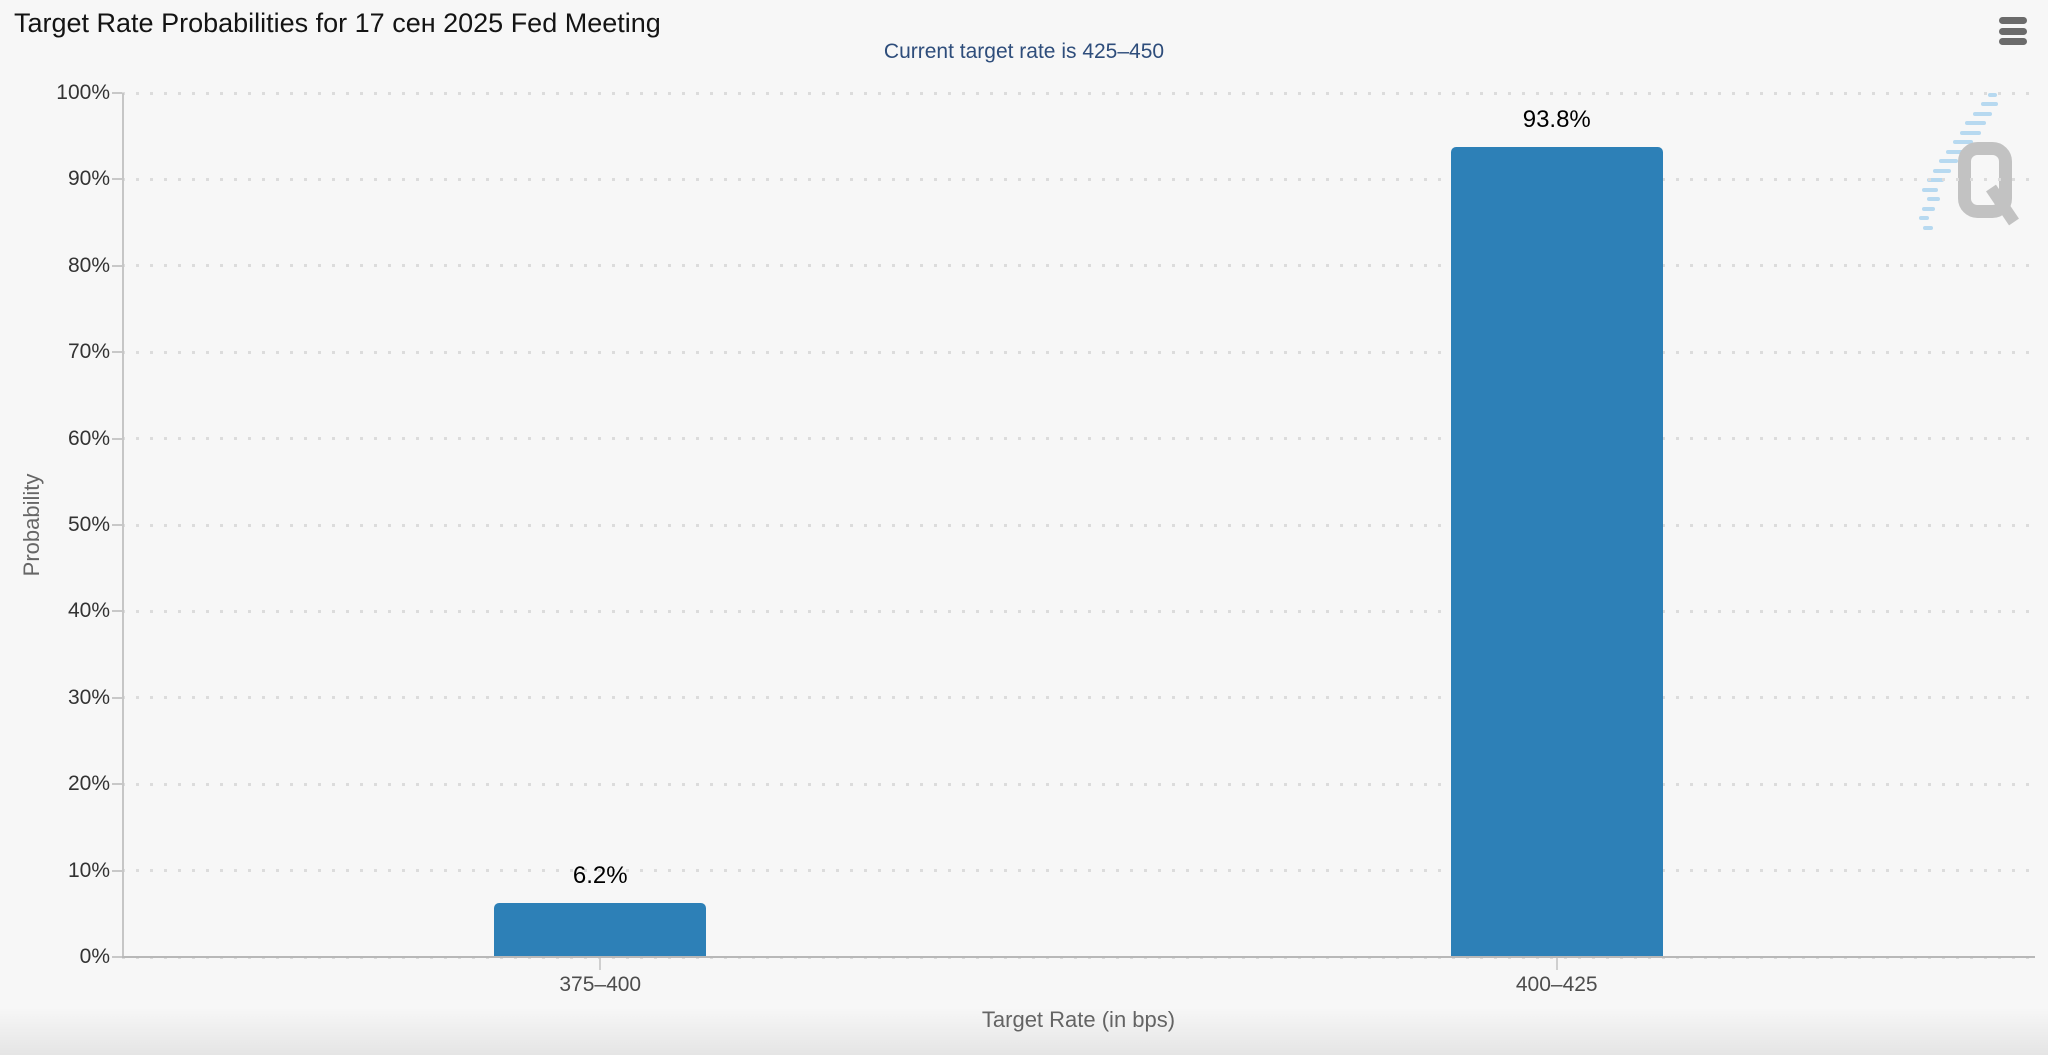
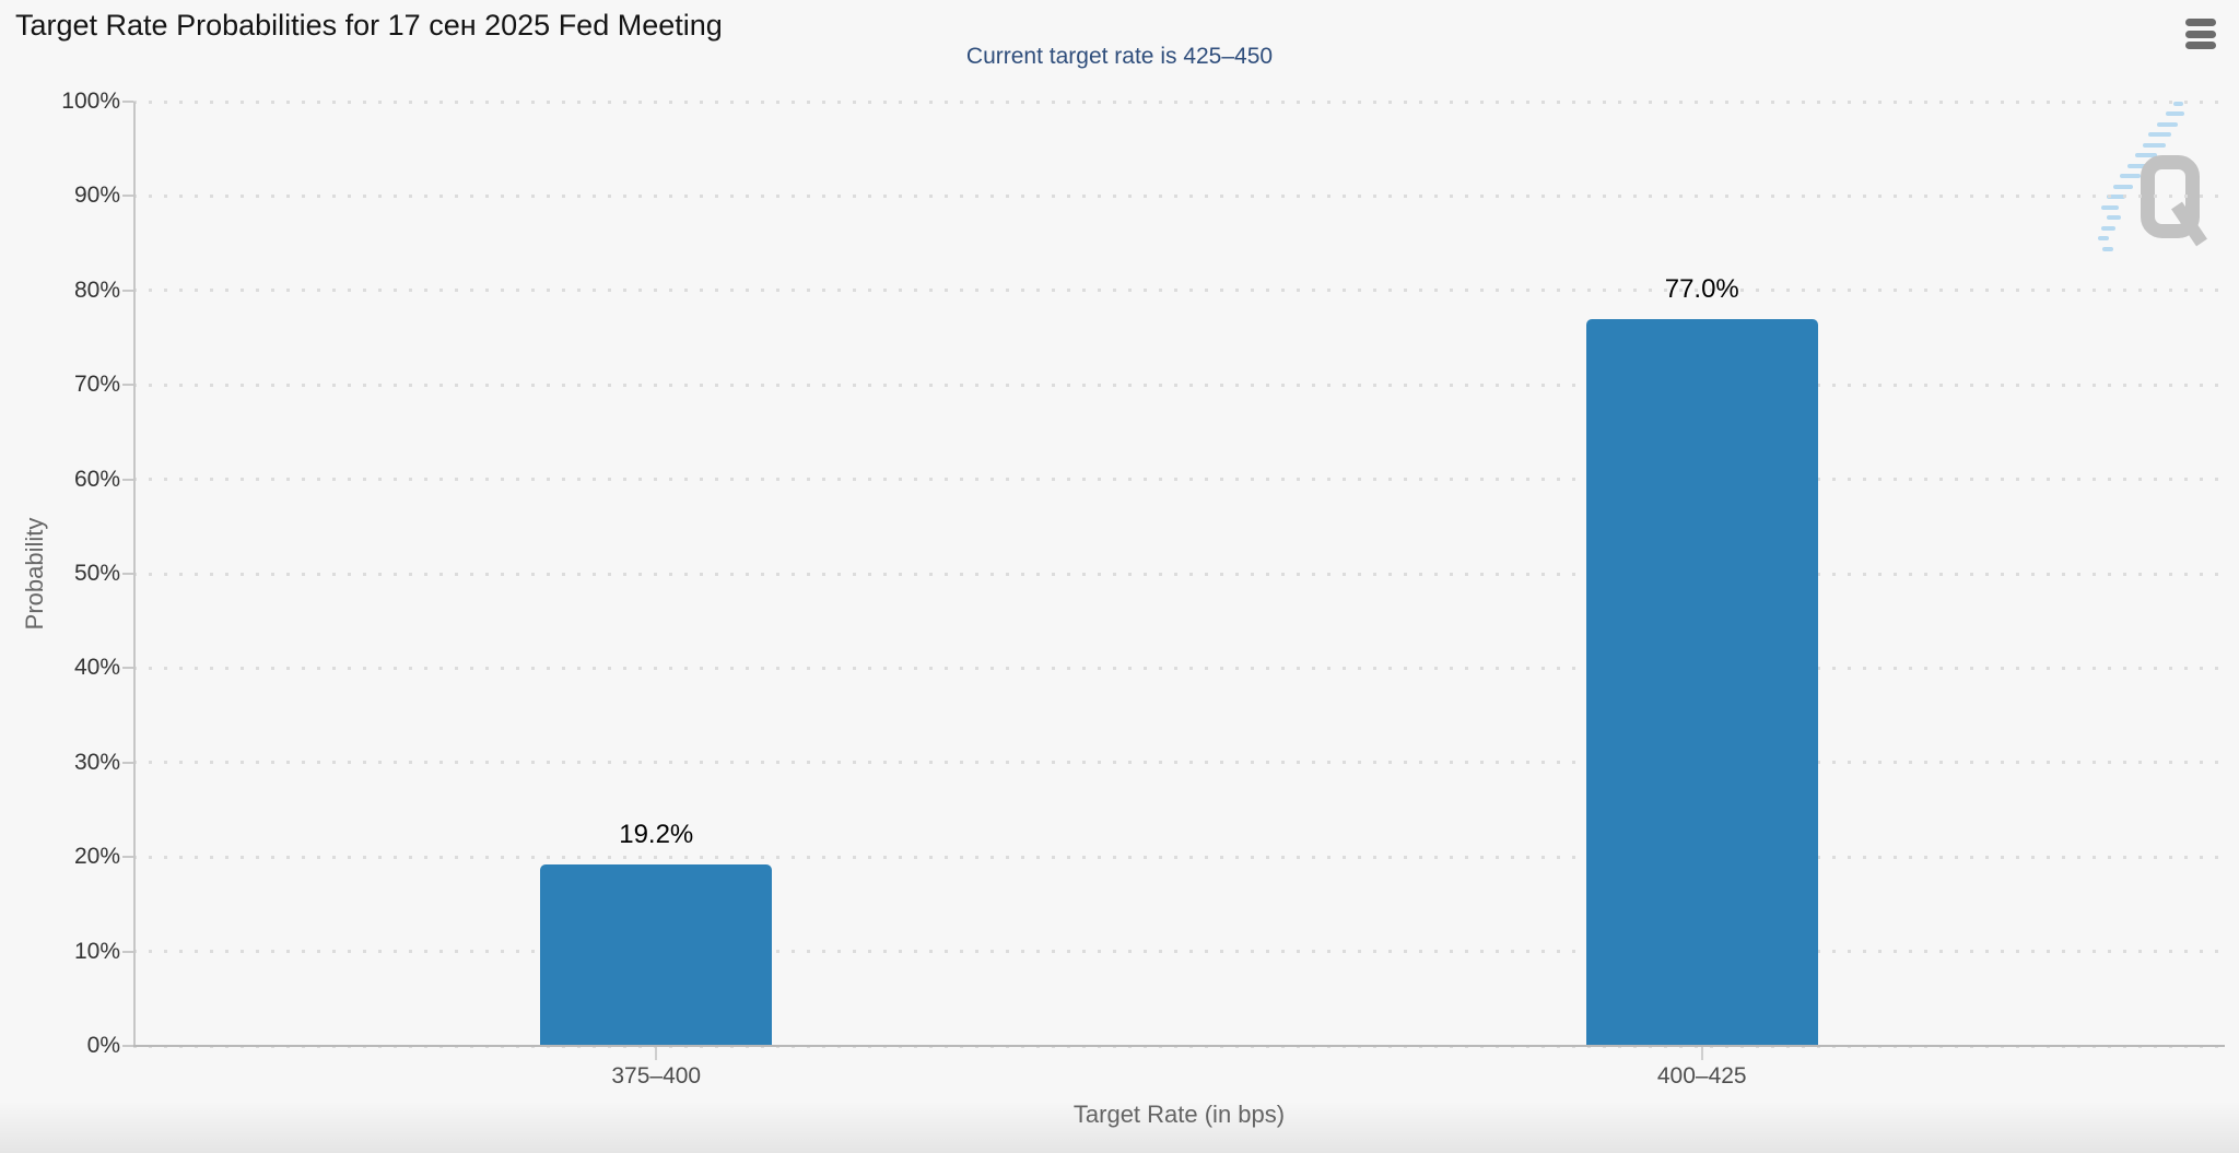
375–400: 6.2% -> 19.2%
400–425: 93.8% -> 77.0%
